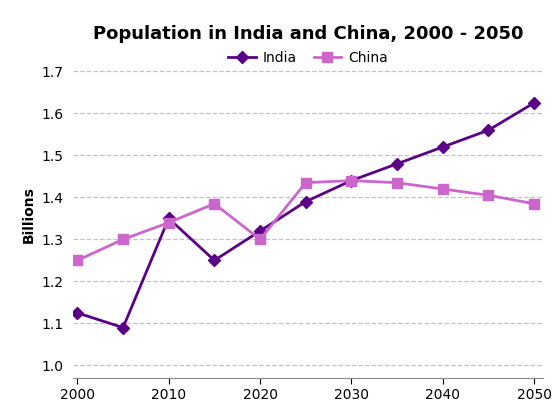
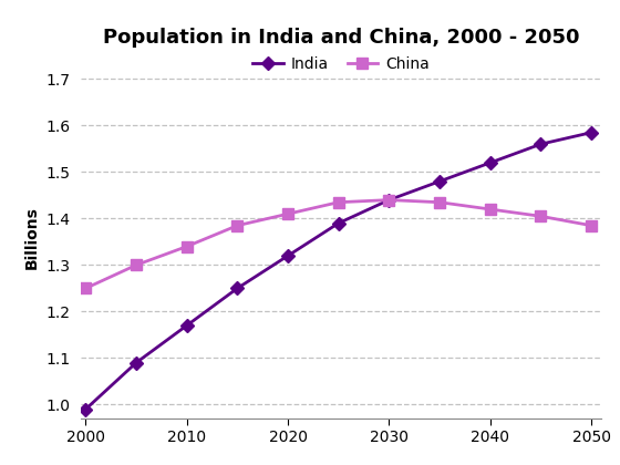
India/2000: 1.125 -> 0.990
India/2010: 1.350 -> 1.170
China/2020: 1.300 -> 1.410
India/2050: 1.625 -> 1.585
